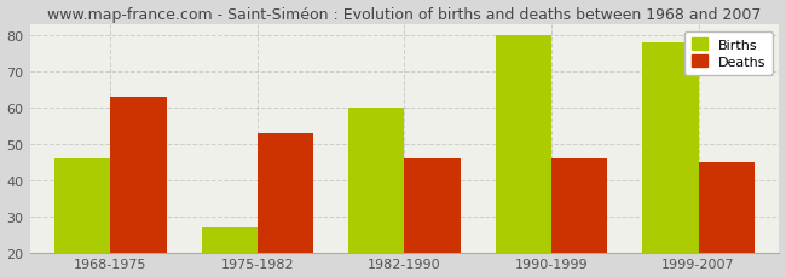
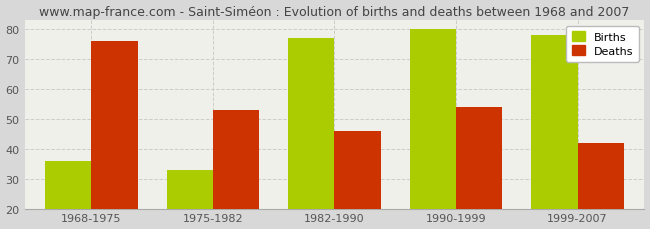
Births/1968-1975: 46 -> 36
Deaths/1968-1975: 63 -> 76
Births/1975-1982: 27 -> 33
Births/1982-1990: 60 -> 77
Deaths/1990-1999: 46 -> 54
Deaths/1999-2007: 45 -> 42
